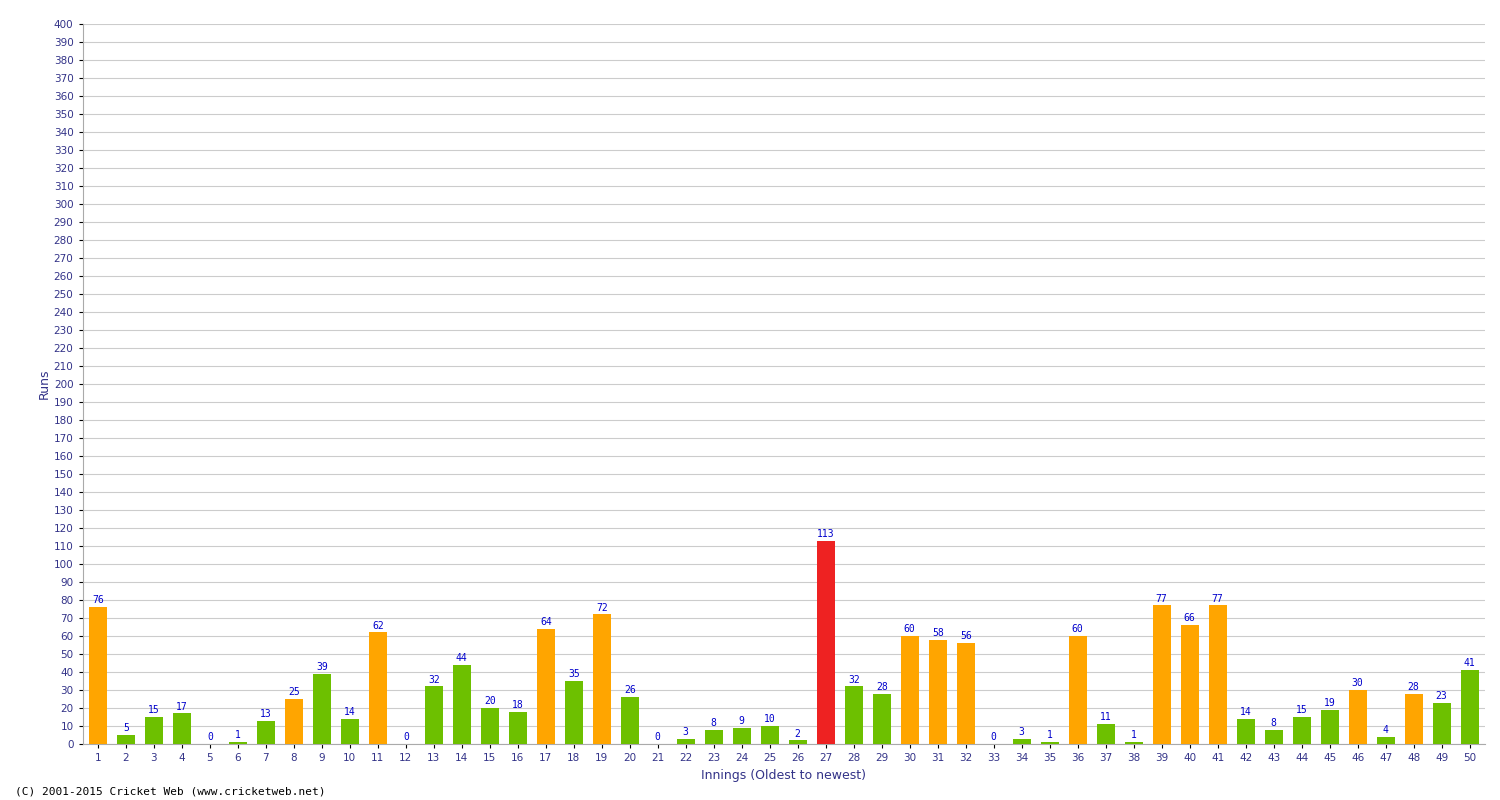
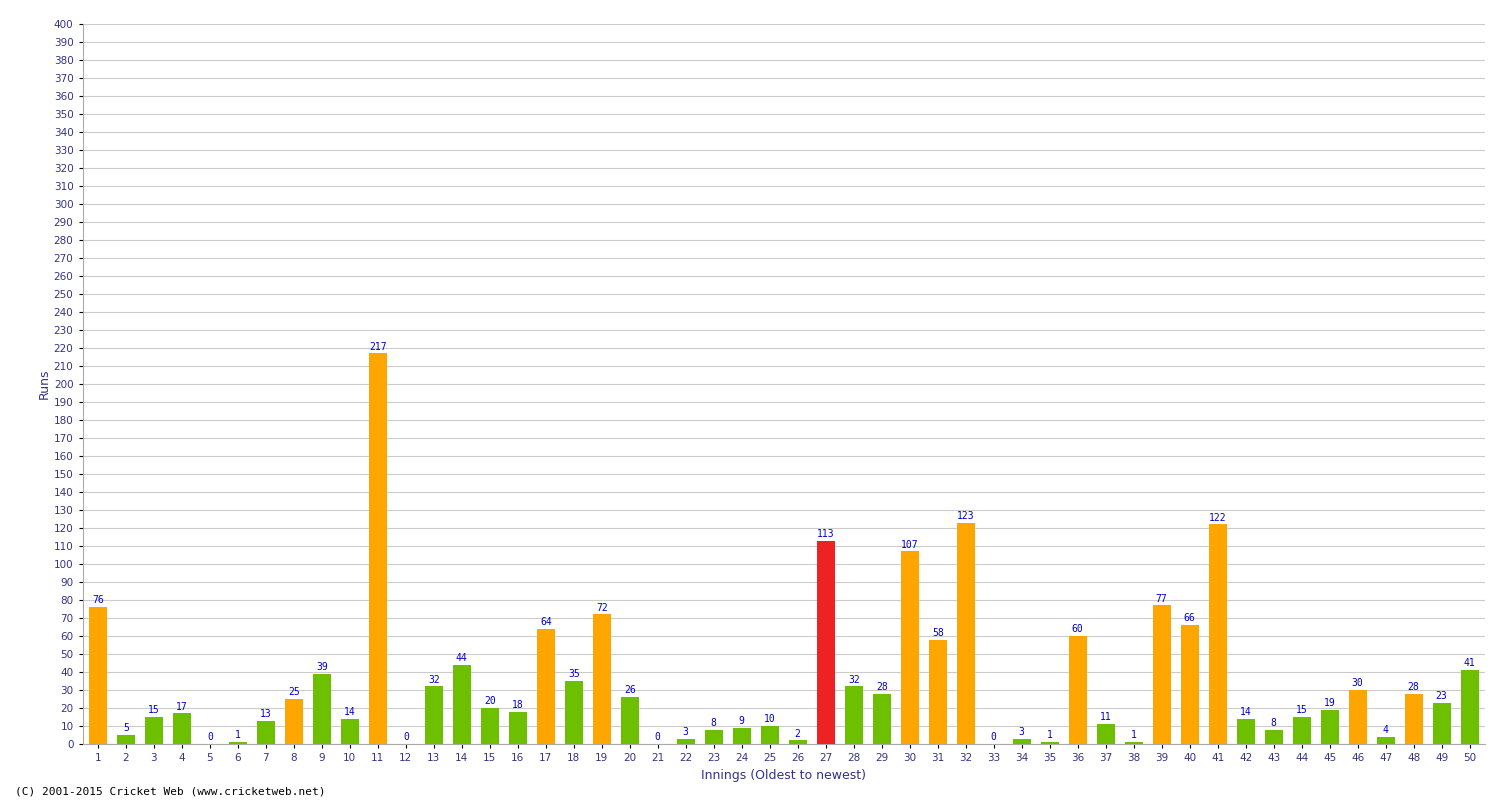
11: 62 -> 217
30: 60 -> 107
32: 56 -> 123
41: 77 -> 122
